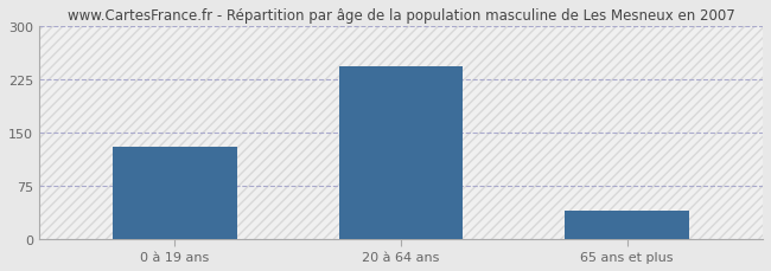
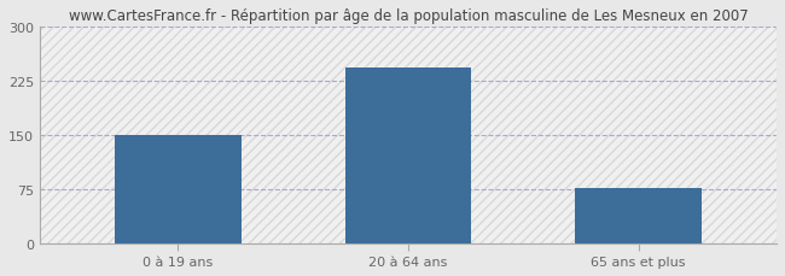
0 à 19 ans: 130 -> 150
65 ans et plus: 40 -> 76
